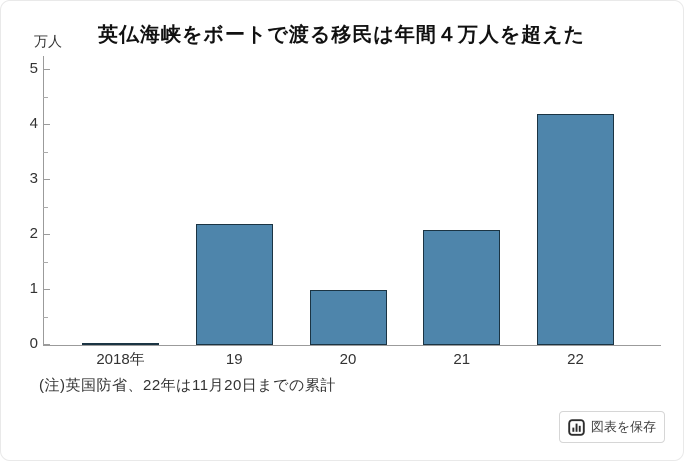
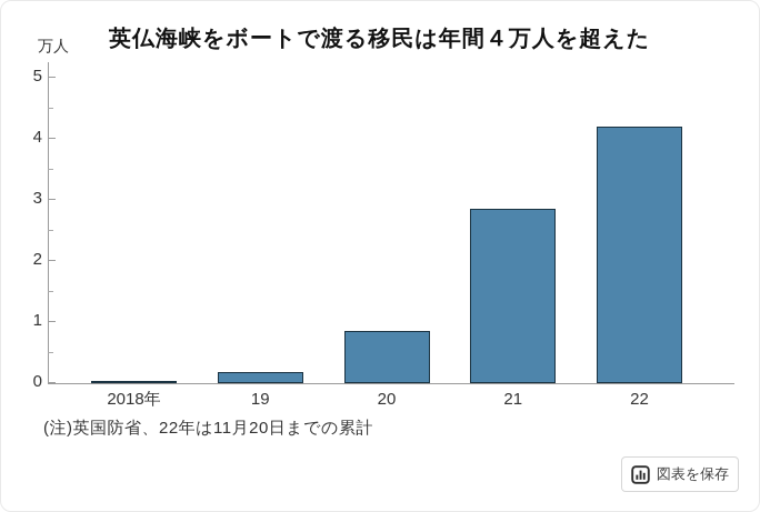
19: 2.2 -> 0.2
20: 1.0 -> 0.8
21: 2.1 -> 2.9
